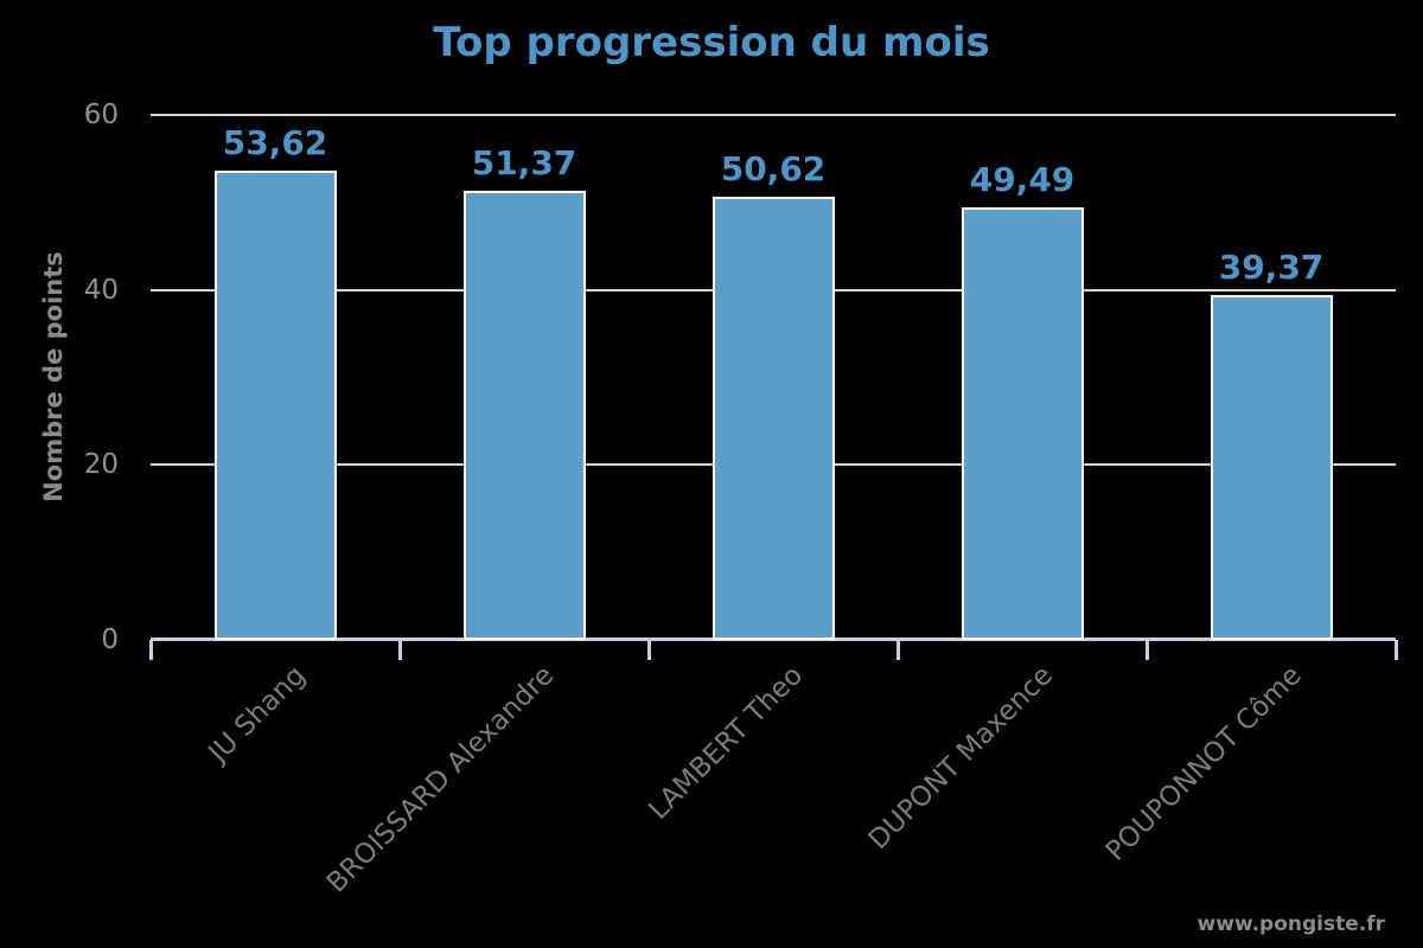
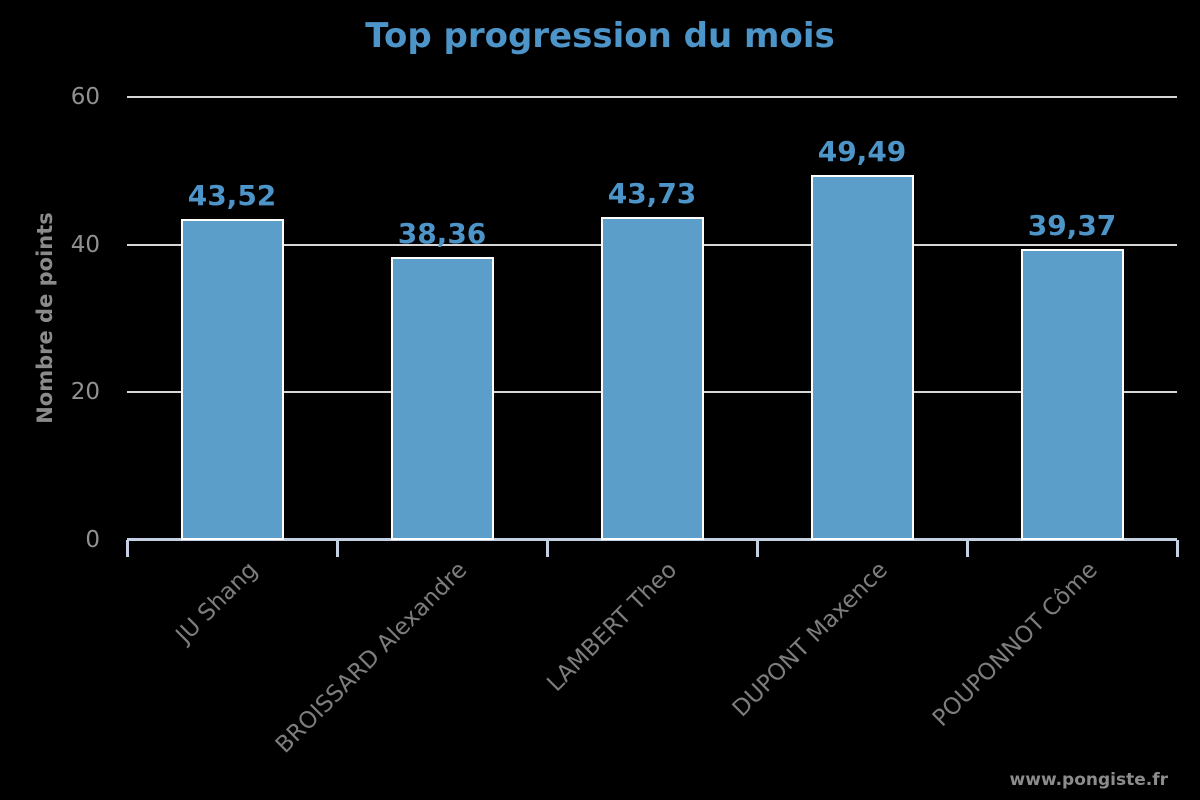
JU Shang: 53,62 -> 43,52
BROISSARD Alexandre: 51,37 -> 38,36
LAMBERT Theo: 50,62 -> 43,73
